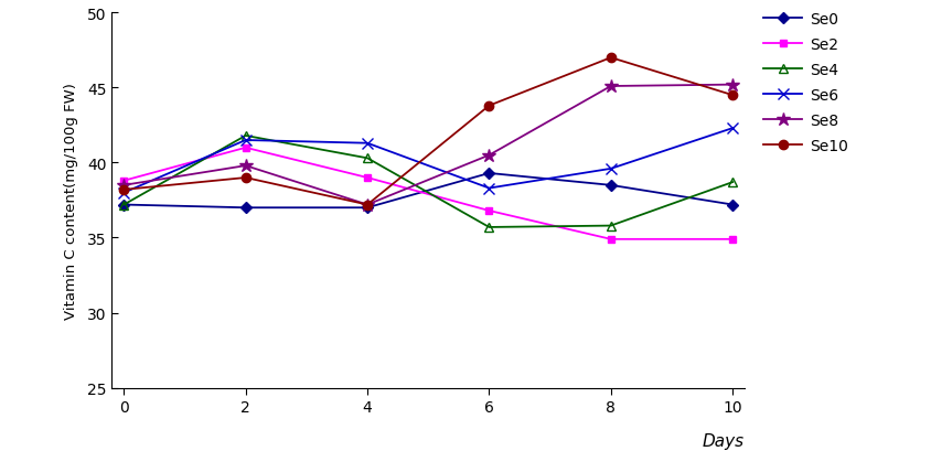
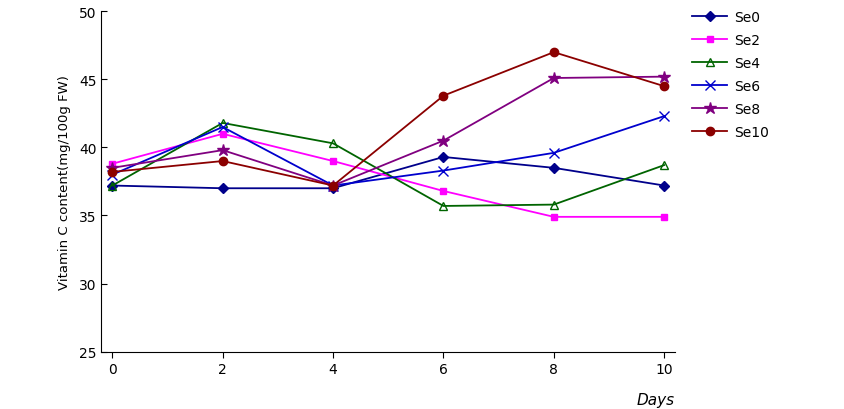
Se6/4: 41.3 -> 37.2
